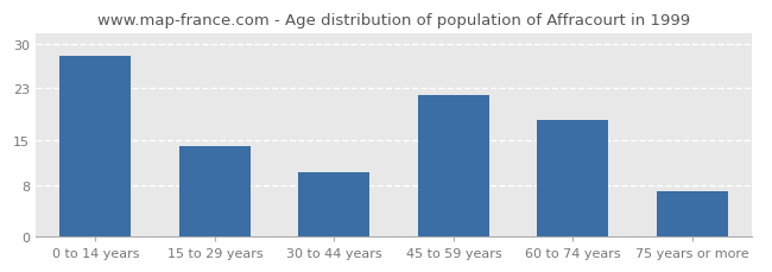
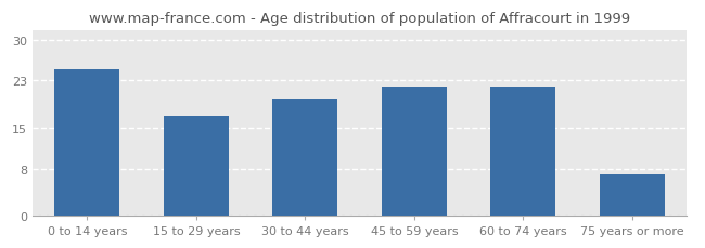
0 to 14 years: 28 -> 25
15 to 29 years: 14 -> 17
30 to 44 years: 10 -> 20
60 to 74 years: 18 -> 22
